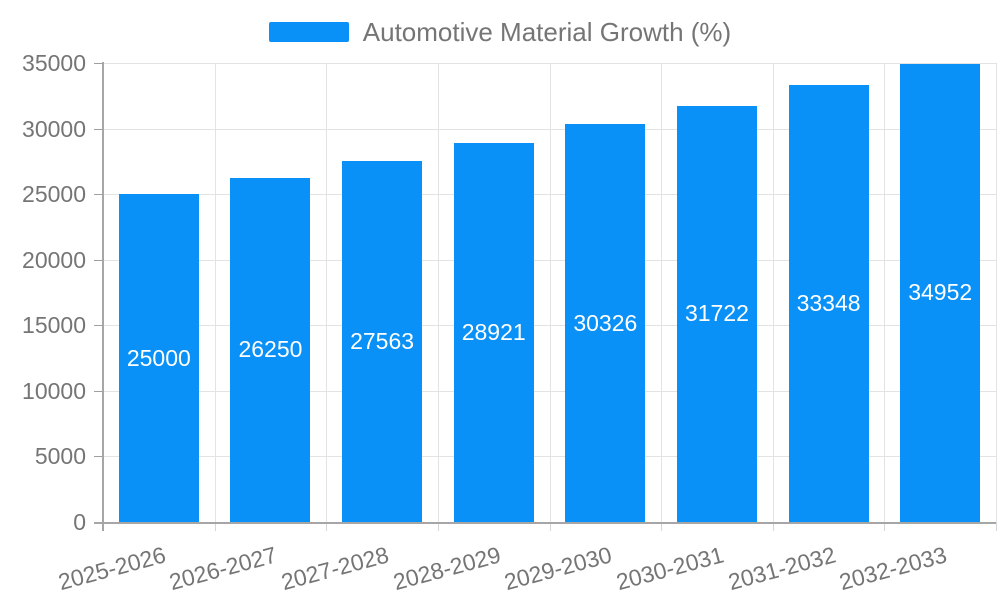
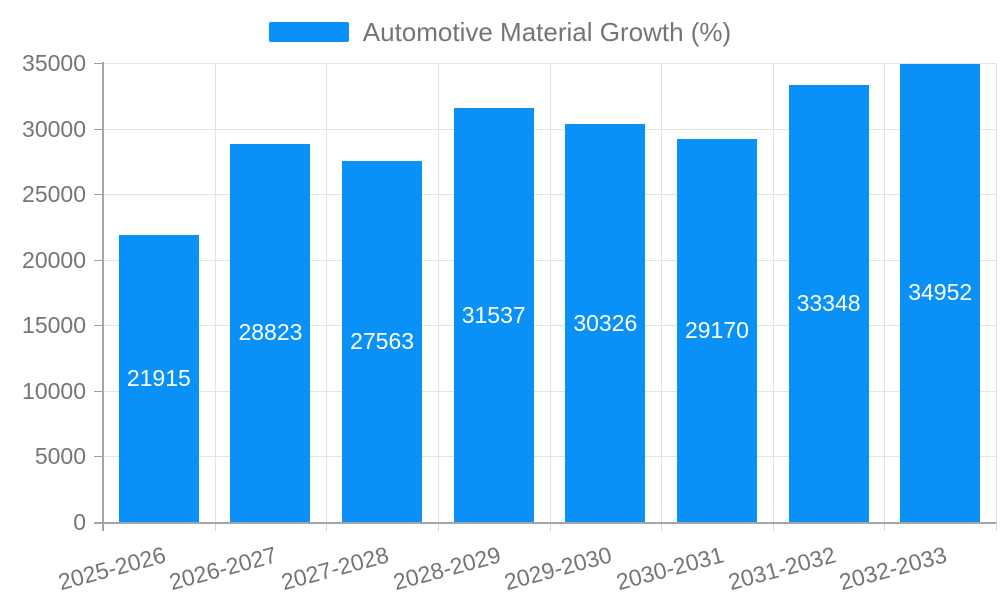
2025-2026: 25000 -> 21915
2026-2027: 26250 -> 28823
2028-2029: 28921 -> 31537
2030-2031: 31722 -> 29170
